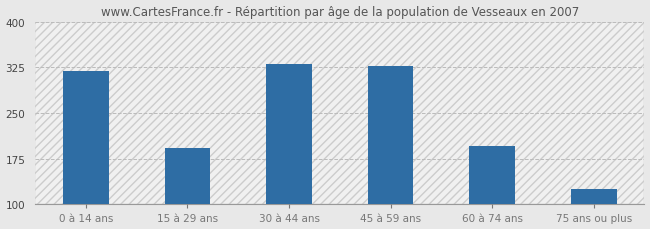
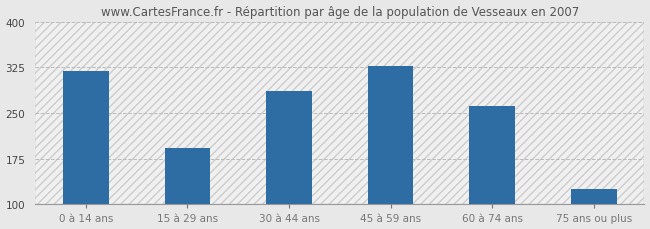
30 à 44 ans: 330 -> 286
60 à 74 ans: 196 -> 262
